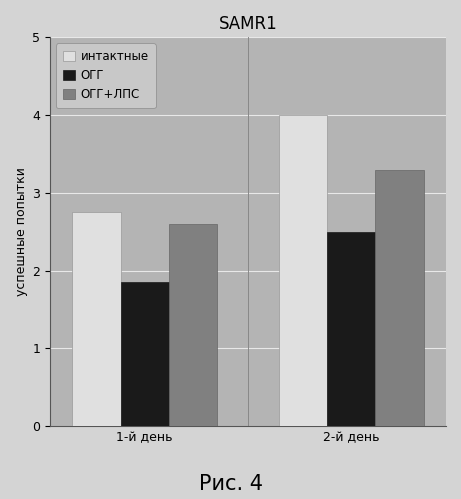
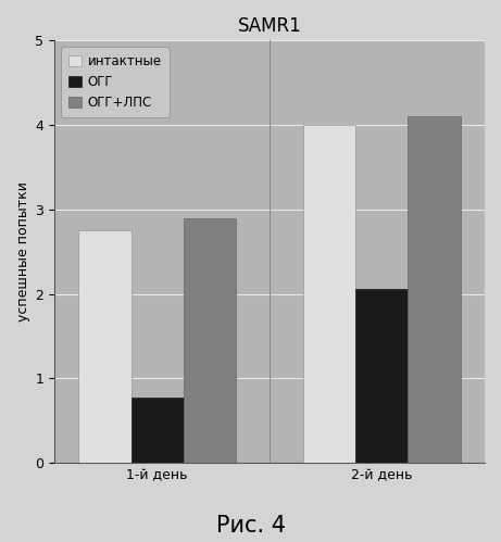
ОГГ/1-й день: 1.85 -> 0.78
ОГГ+ЛПС/1-й день: 2.6 -> 2.9
ОГГ/2-й день: 2.50 -> 2.06
ОГГ+ЛПС/2-й день: 3.3 -> 4.1
